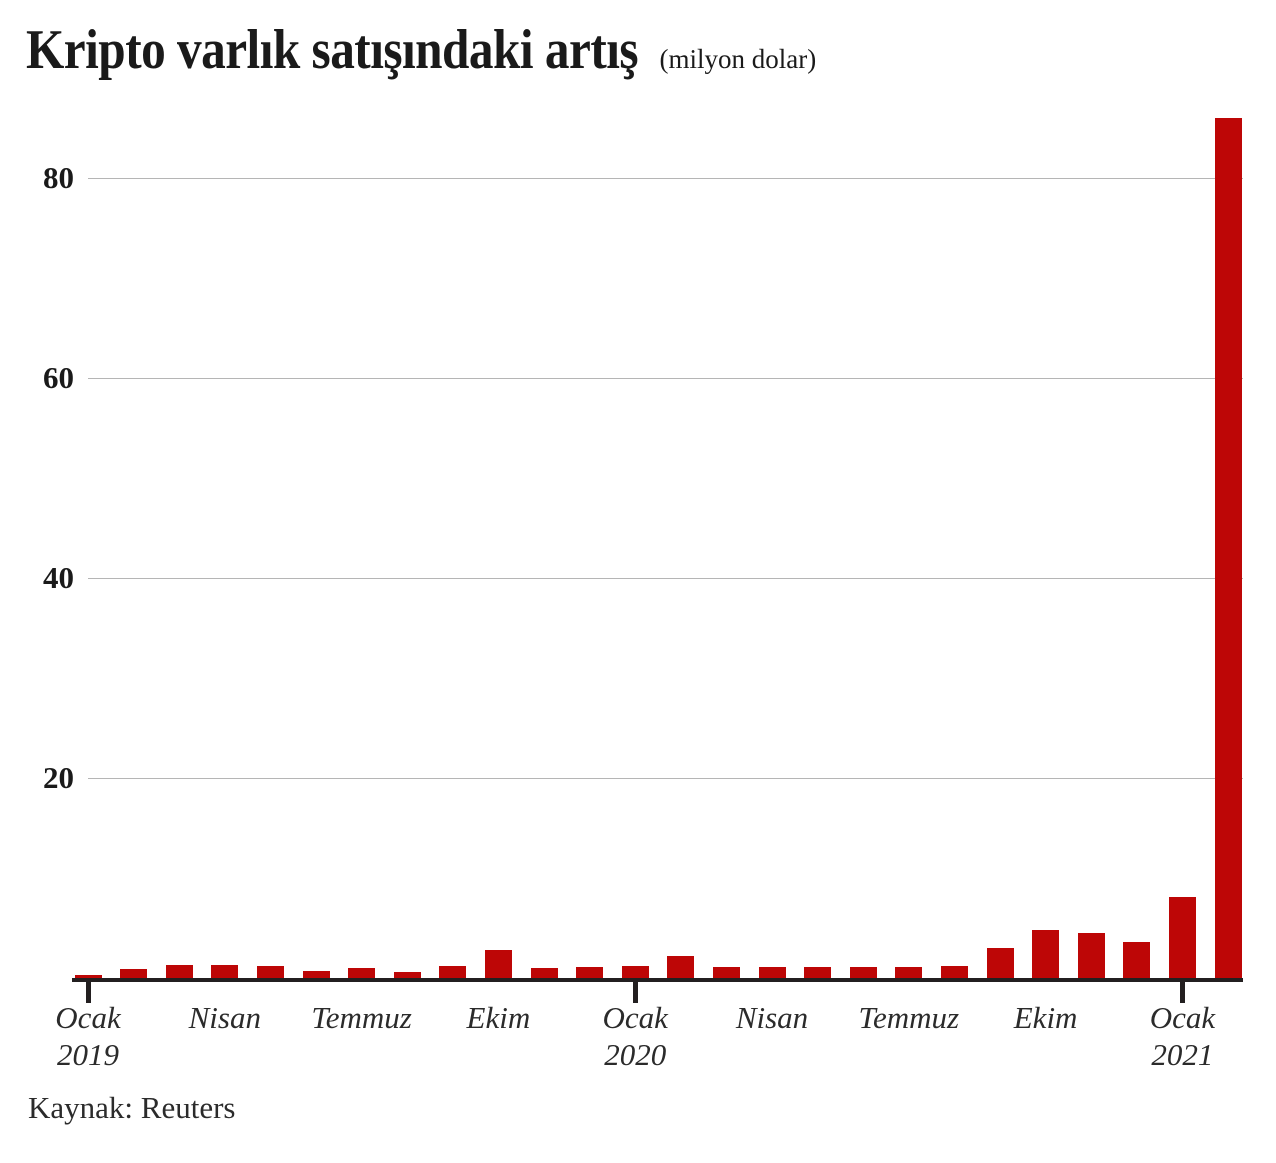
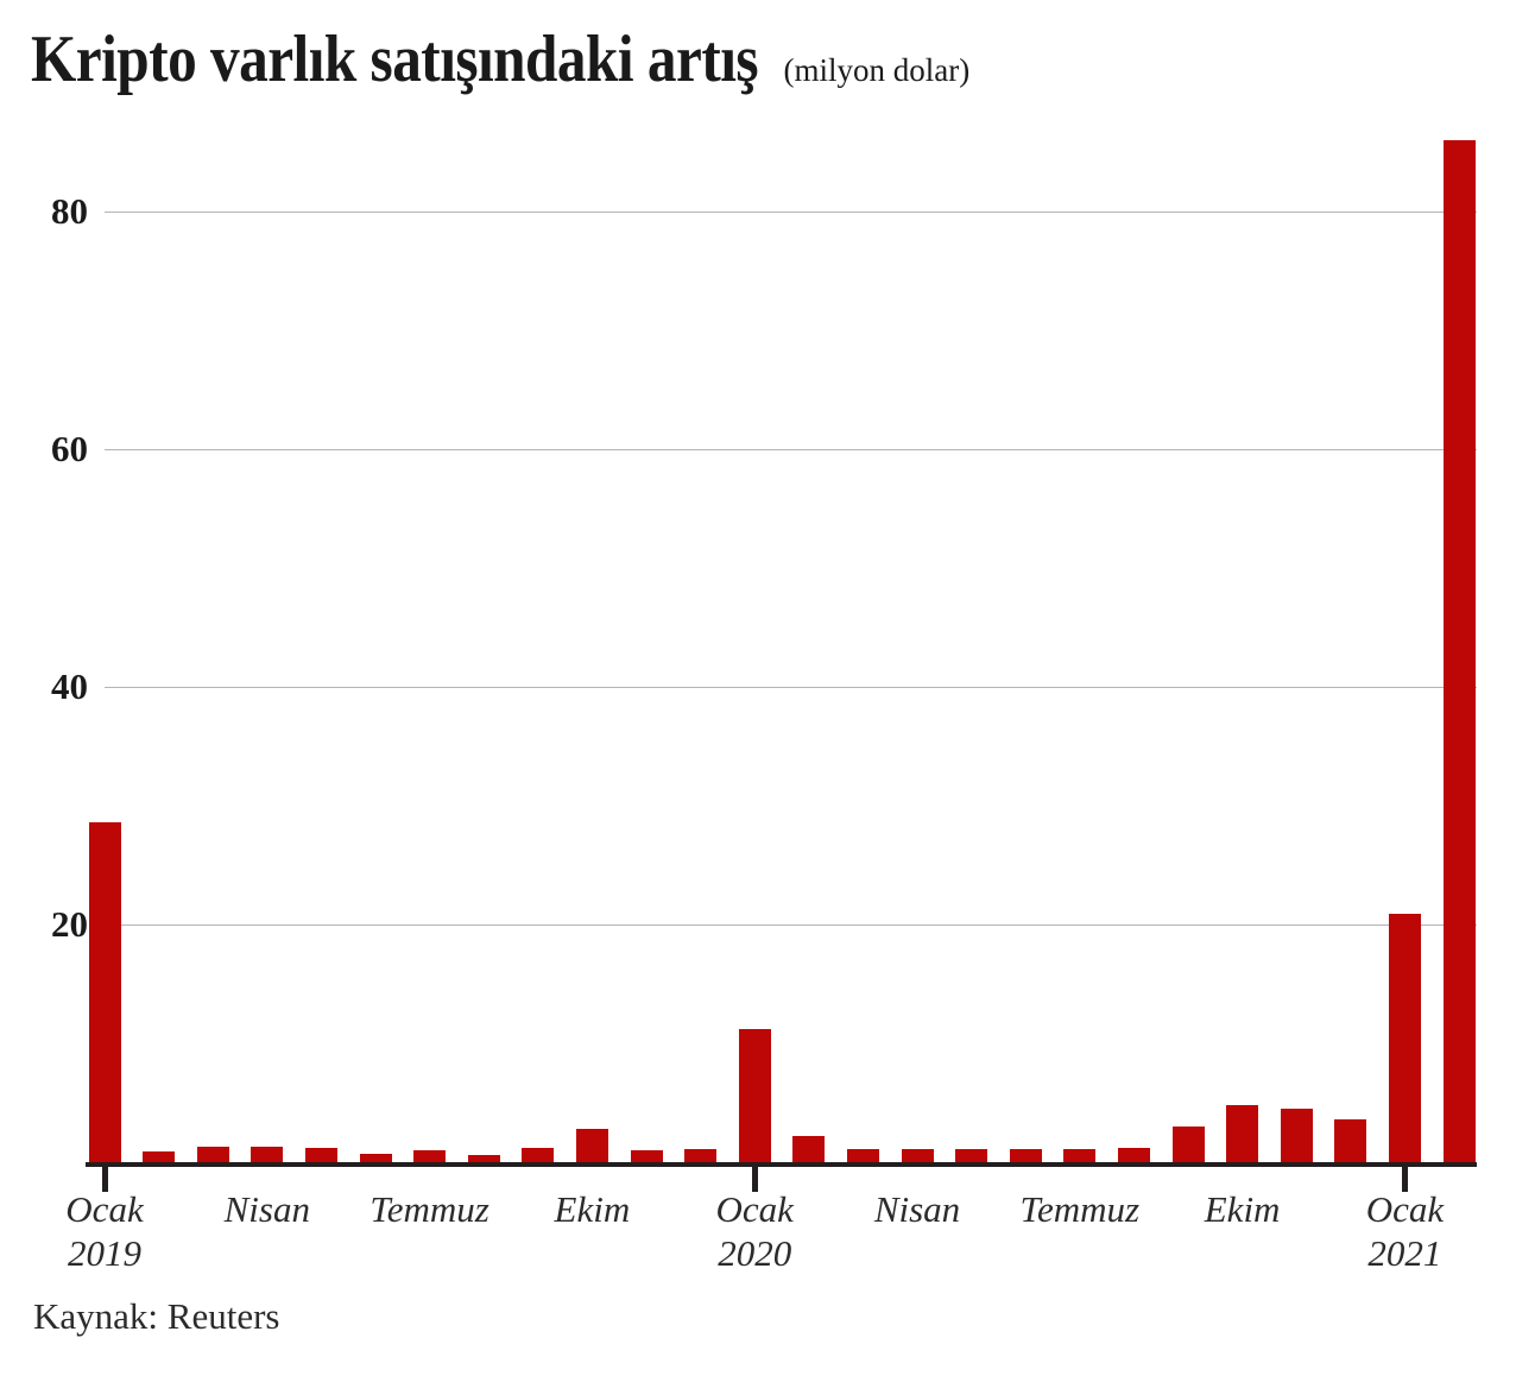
Ocak 2019: 0.3 -> 28.6
Ocak 2020: 1.2 -> 11.2
Ocak 2021: 8.1 -> 20.9
